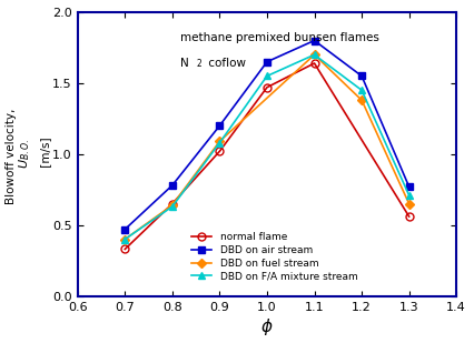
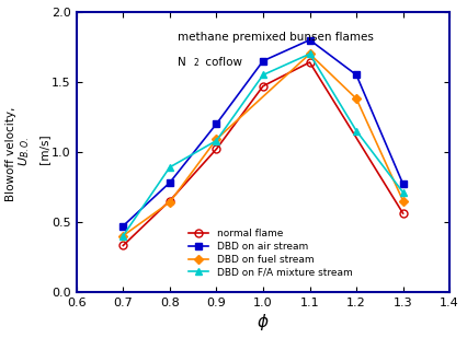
DBD on F/A mixture stream/0.8: 0.63 -> 0.89
DBD on F/A mixture stream/1.2: 1.45 -> 1.15
